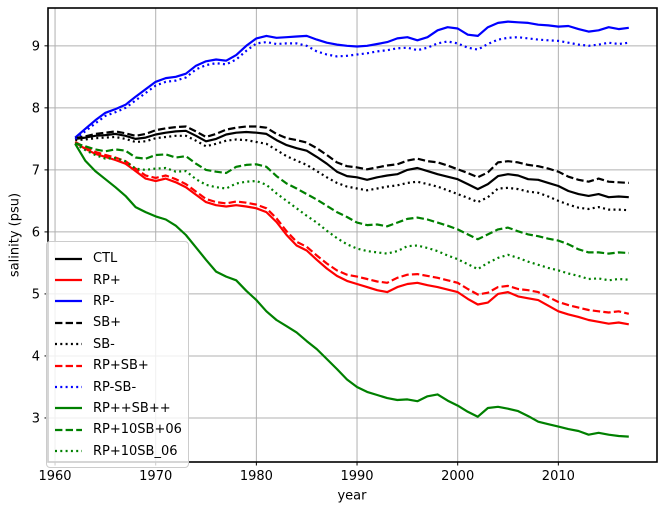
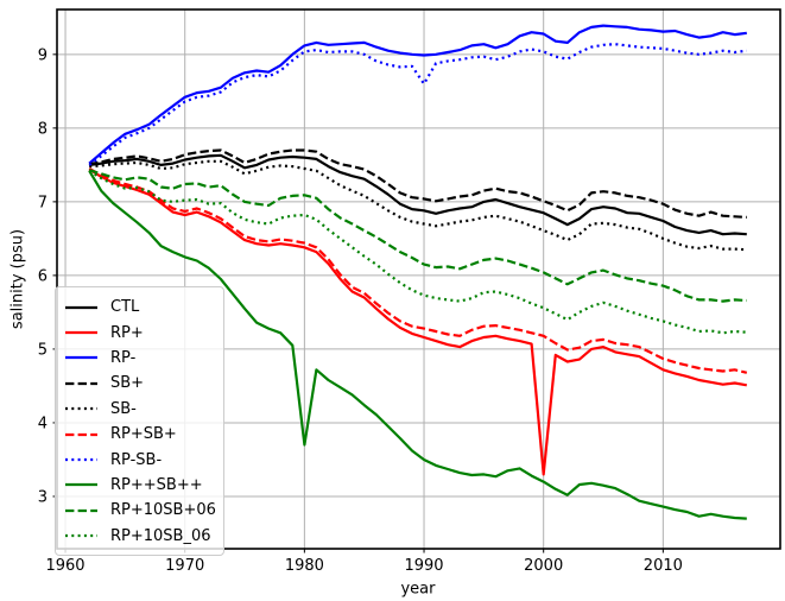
RP++SB++/1980: 4.9 -> 3.7
RP-SB-/1990: 8.9 -> 8.6
RP+/2000: 5.0 -> 3.3
